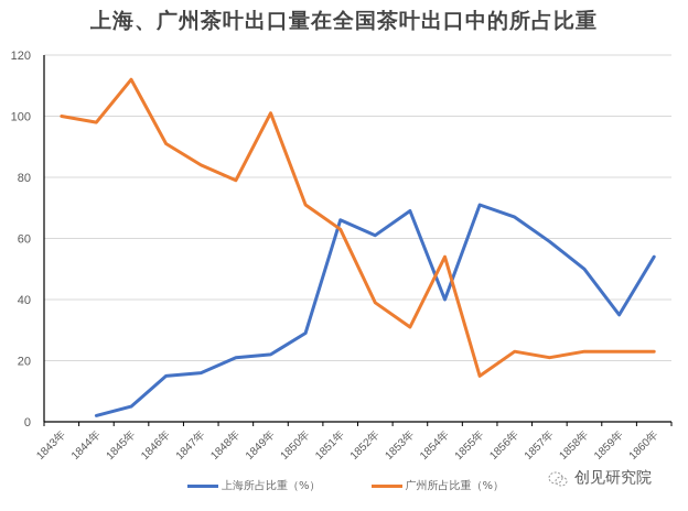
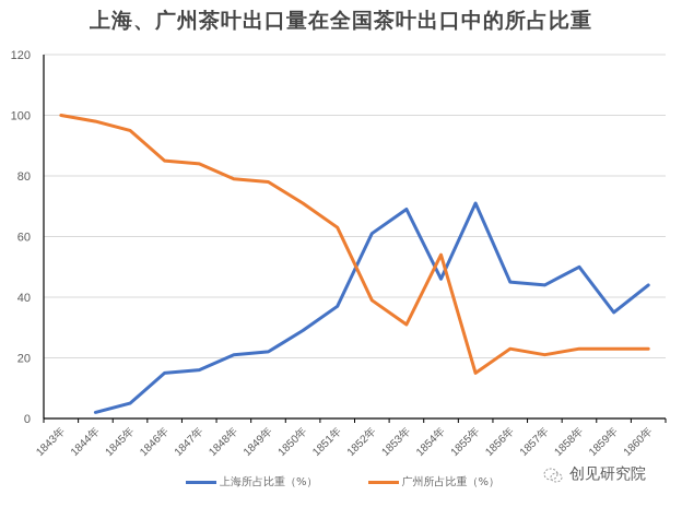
广州所占比重（%）/1845年: 112 -> 95
广州所占比重（%）/1846年: 91 -> 85
广州所占比重（%）/1849年: 101 -> 78
上海所占比重（%）/1851年: 66 -> 37
上海所占比重（%）/1854年: 40 -> 46
上海所占比重（%）/1856年: 67 -> 45
上海所占比重（%）/1857年: 59 -> 44
上海所占比重（%）/1860年: 54 -> 44
